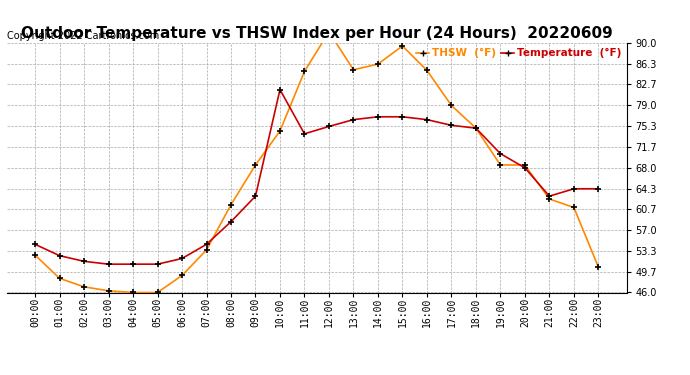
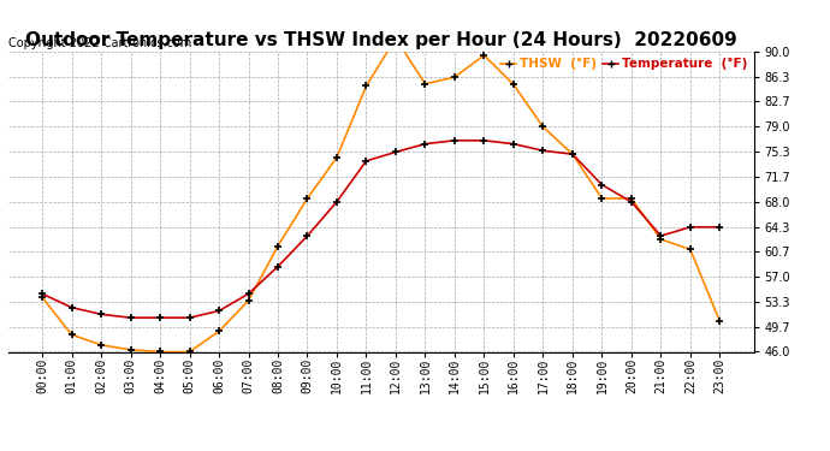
THSW (°F)/00:00: 52.6 -> 54.0
Temperature (°F)/10:00: 81.8 -> 68.0
